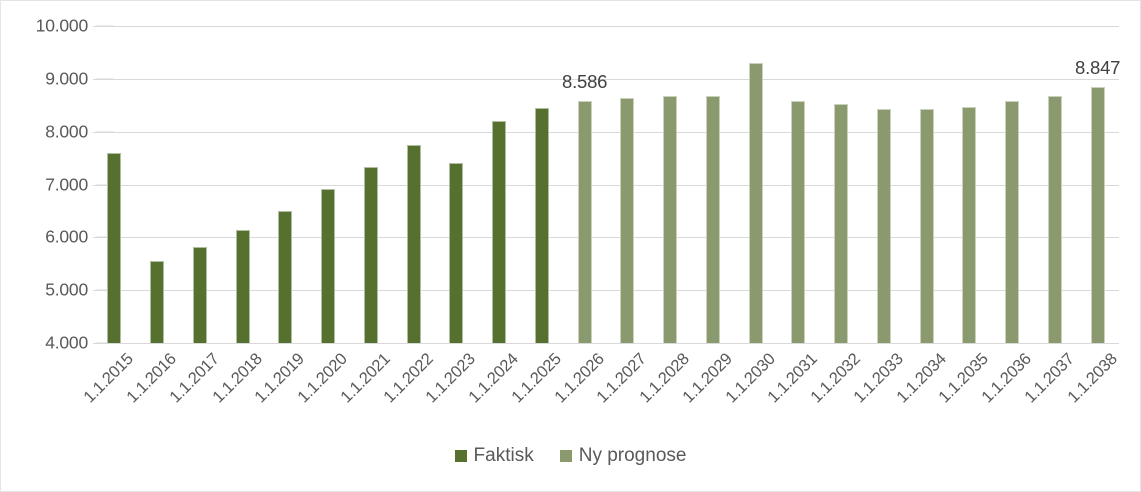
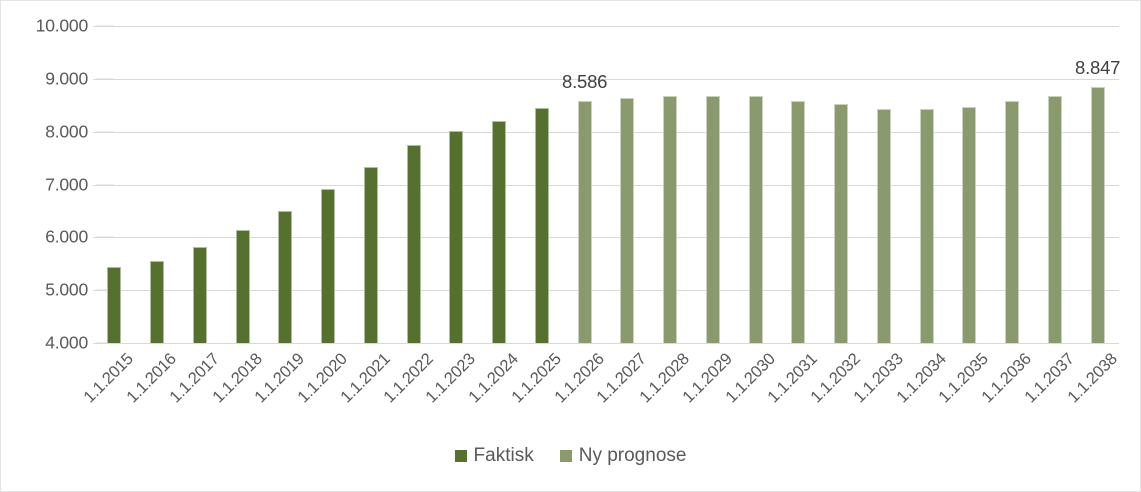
Faktisk/1.1.2015: 7600 -> 5400
Faktisk/1.1.2023: 7400 -> 8000
Ny prognose/1.1.2030: 9300 -> 8700
